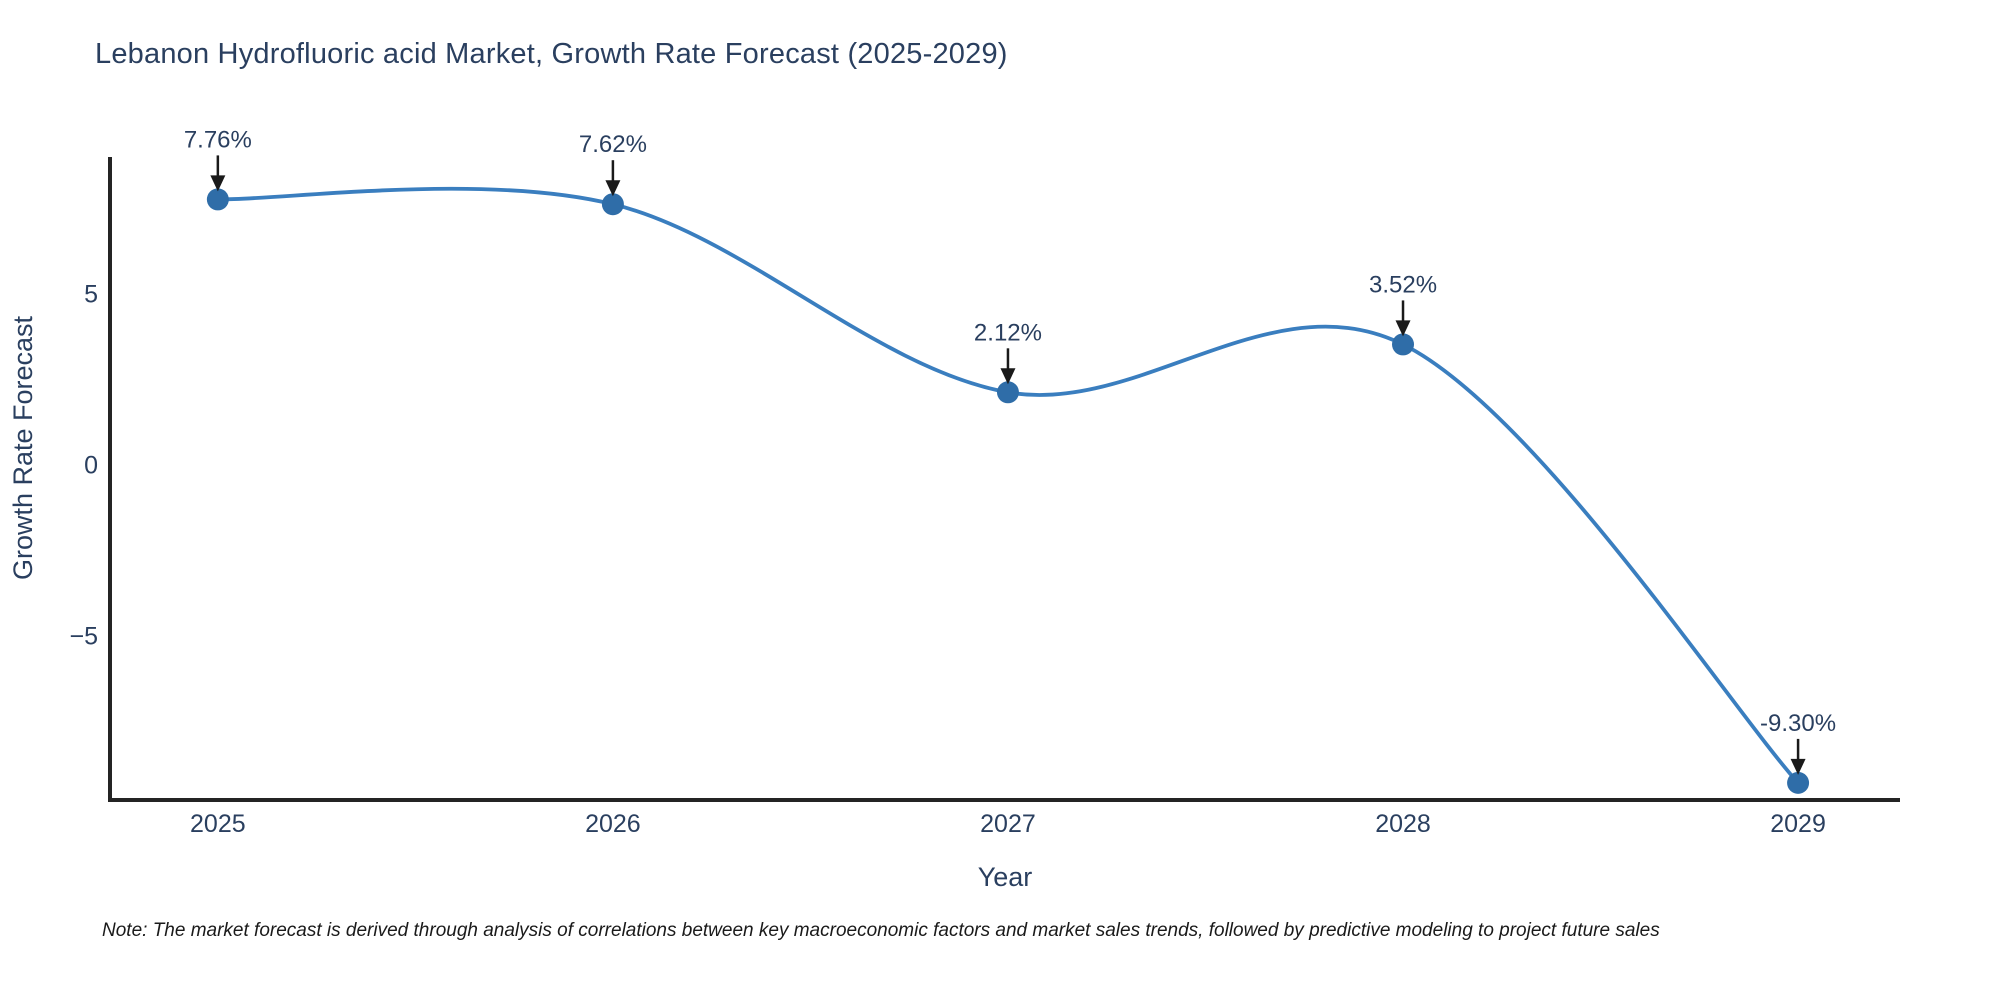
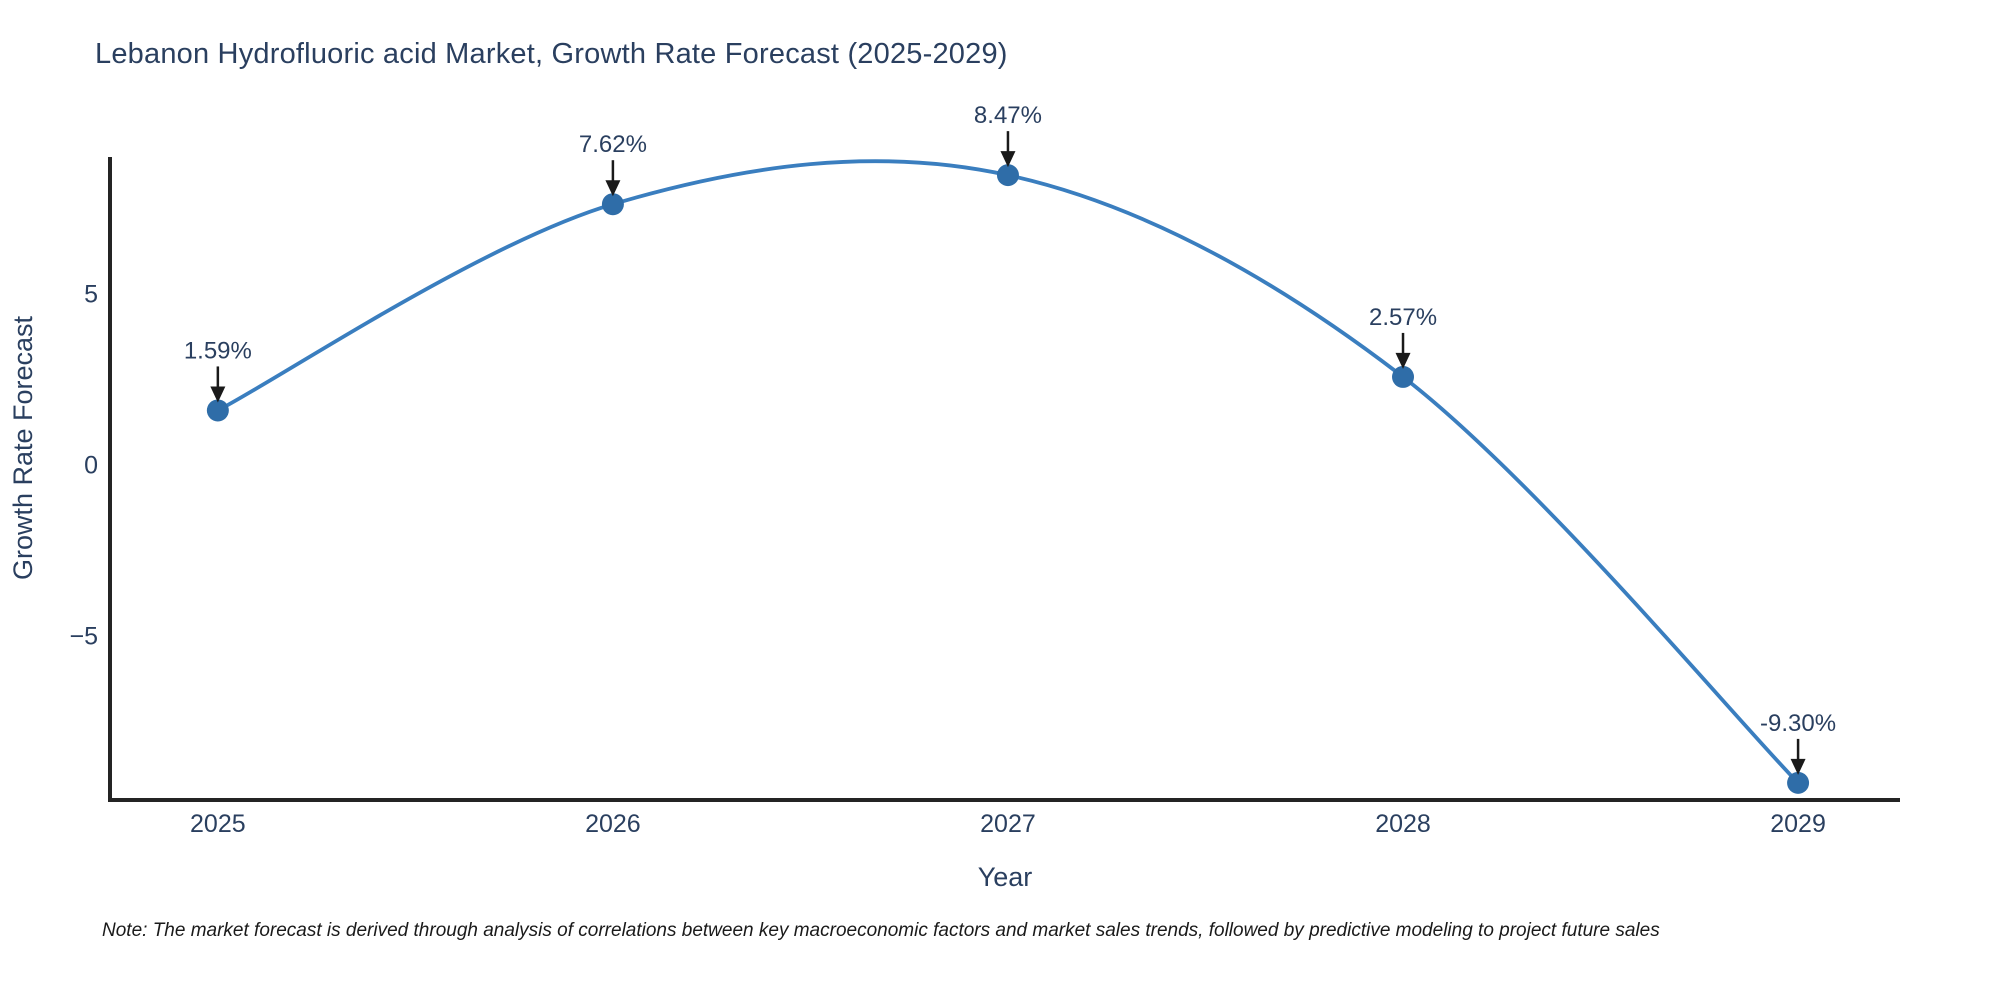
2025: 7.76% -> 1.59%
2027: 2.12% -> 8.47%
2028: 3.52% -> 2.57%
